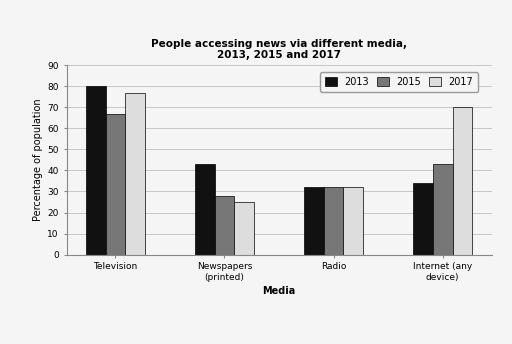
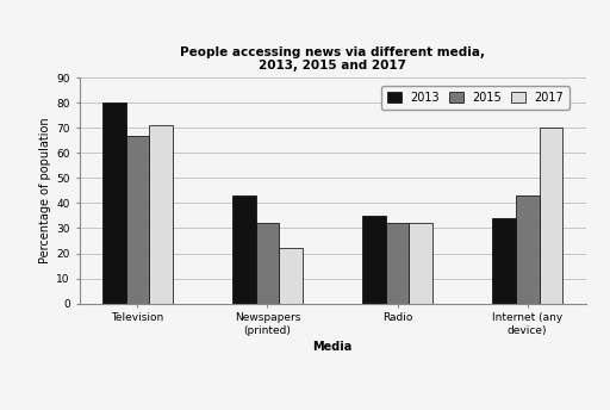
2017/Television: 77 -> 71
2015/Newspapers (printed): 28 -> 32
2017/Newspapers (printed): 25 -> 22
2013/Radio: 32 -> 35
